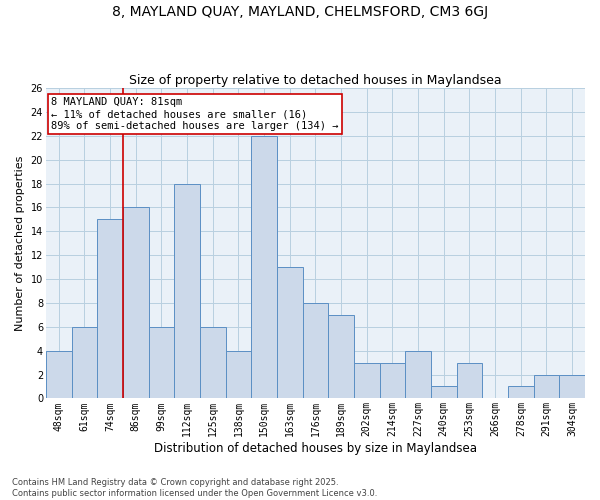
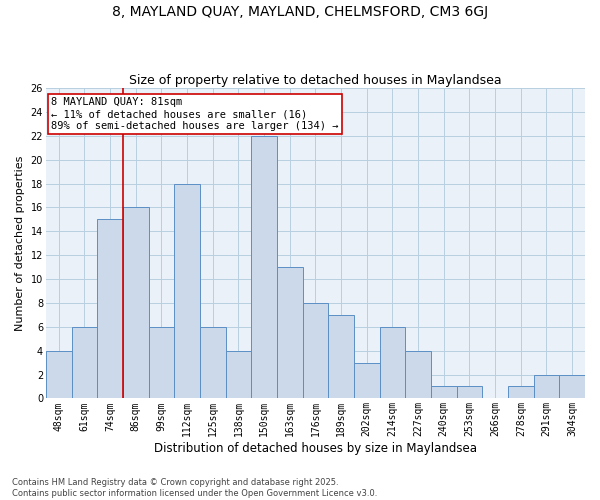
214sqm: 3 -> 6
253sqm: 3 -> 1
